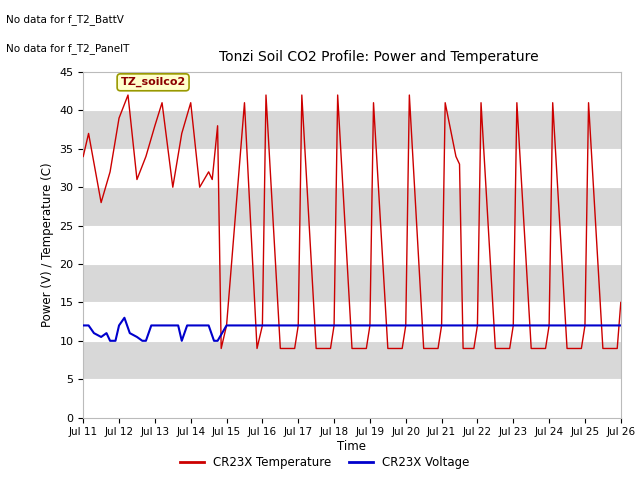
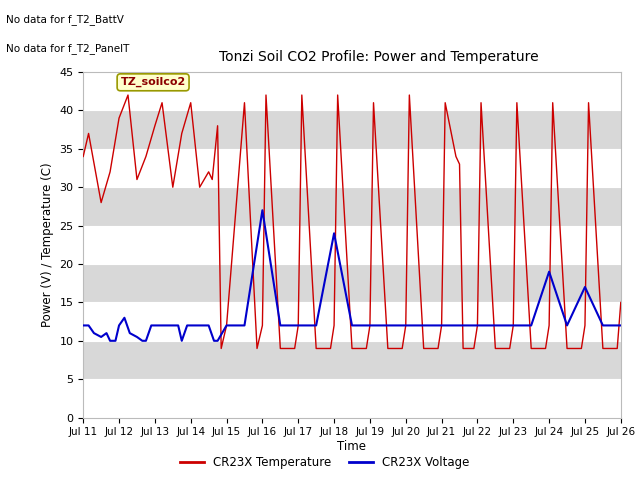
CR23X Voltage/Jul 16: 12.0 -> 27.0
CR23X Voltage/Jul 18: 12.0 -> 24.0
CR23X Voltage/Jul 24: 12.0 -> 19.0
CR23X Voltage/Jul 25: 12.0 -> 17.0
